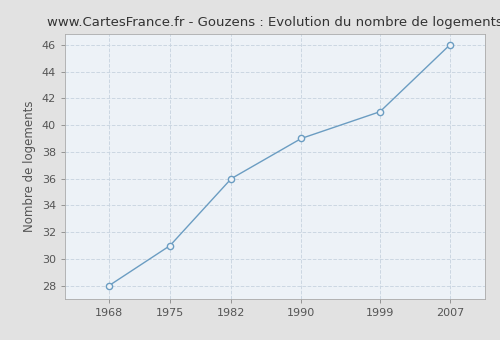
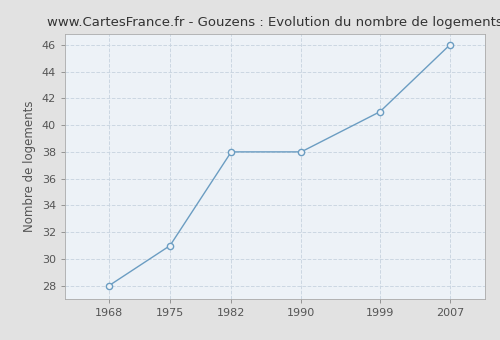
1982: 36 -> 38
1990: 39 -> 38
